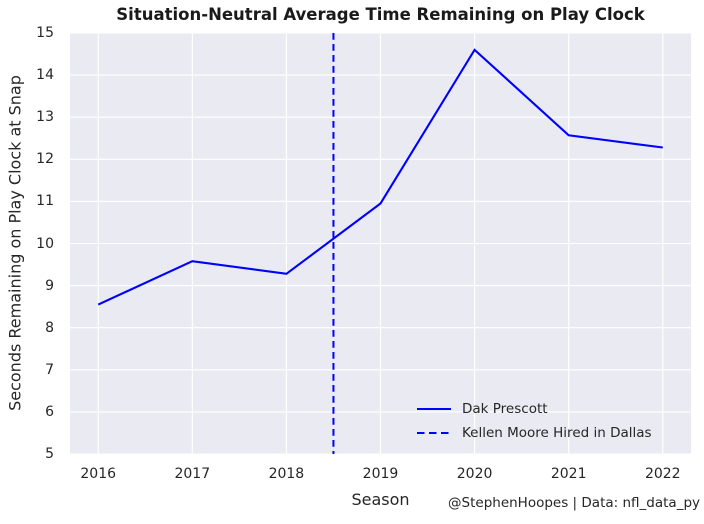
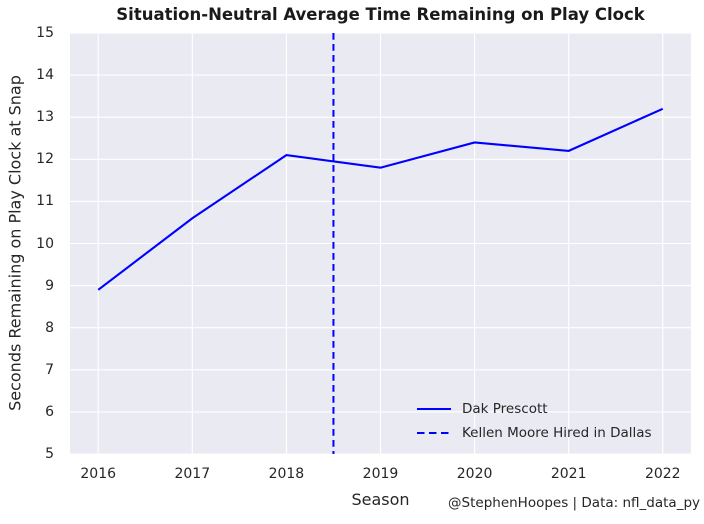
2016: 8.6 -> 8.9
2017: 9.6 -> 10.6
2018: 9.3 -> 12.1
2019: 10.9 -> 11.8
2020: 14.6 -> 12.4
2021: 12.6 -> 12.2
2022: 12.3 -> 13.2
